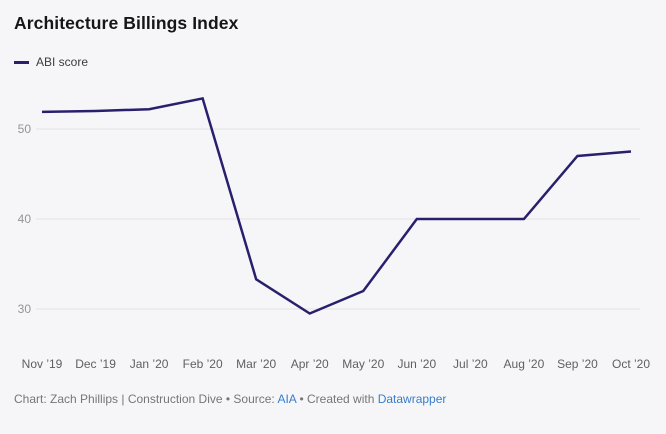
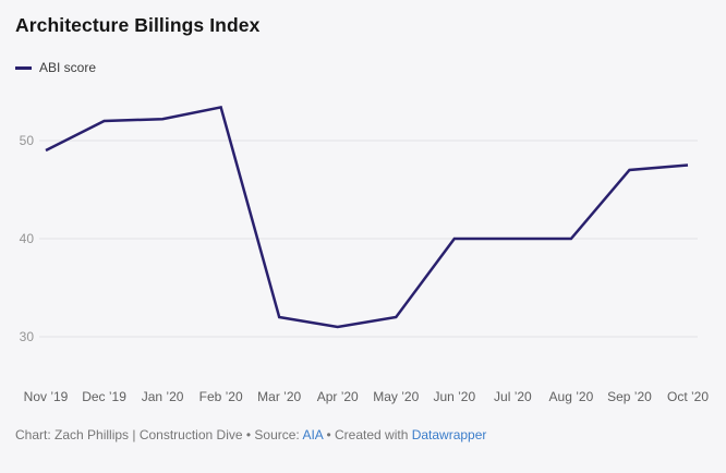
Nov ’19: 52 -> 49
Mar ’20: 33 -> 32
Apr ’20: 30 -> 31
